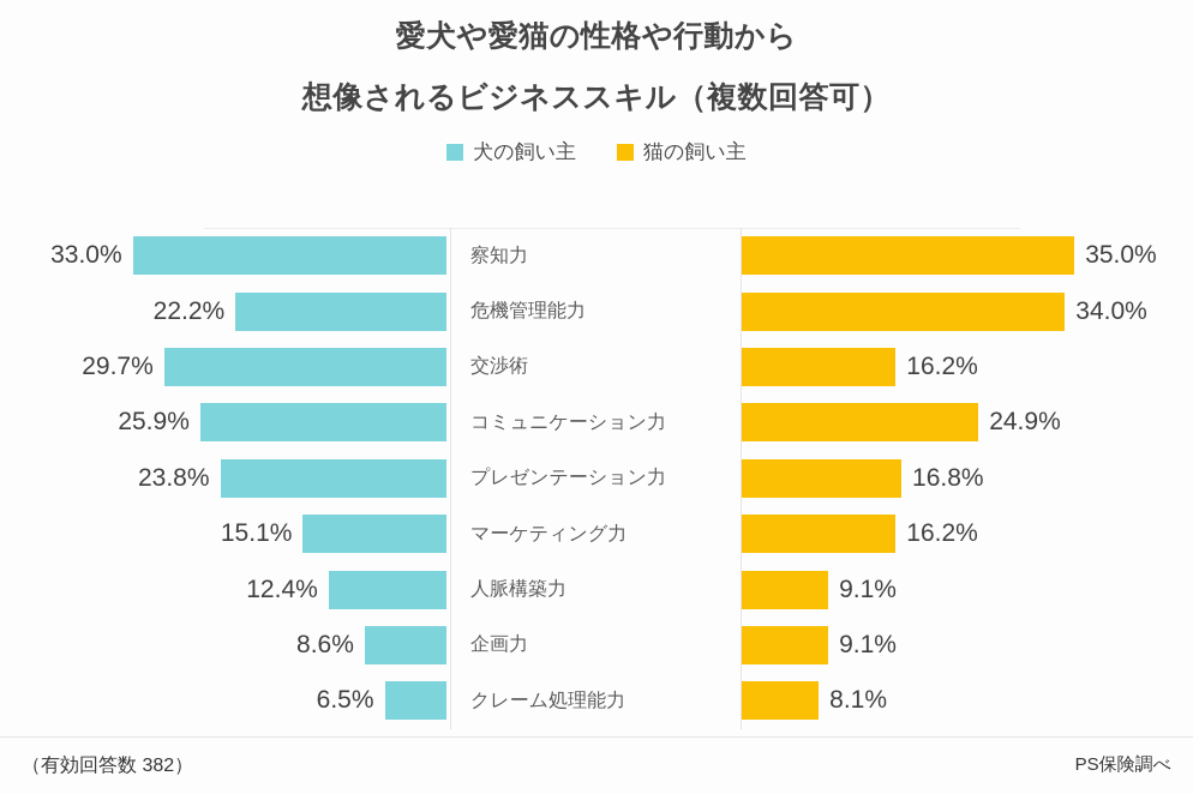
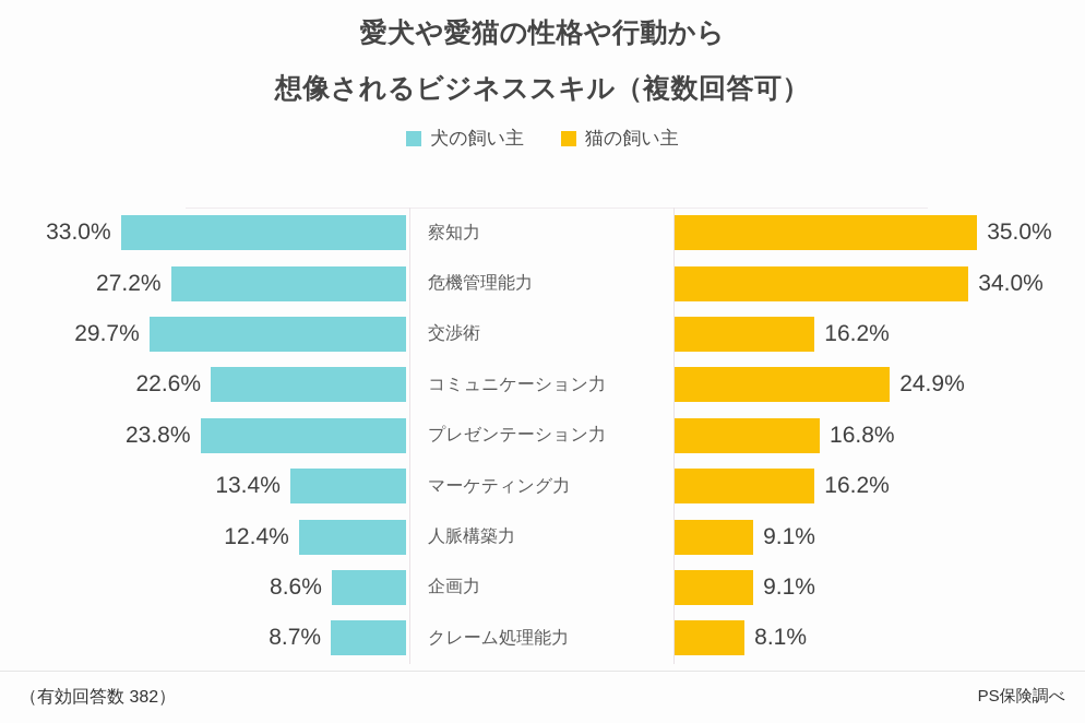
犬の飼い主/危機管理能力: 22.2% -> 27.2%
犬の飼い主/コミュニケーション力: 25.9% -> 22.6%
犬の飼い主/マーケティング力: 15.1% -> 13.4%
犬の飼い主/クレーム処理能力: 6.5% -> 8.7%
